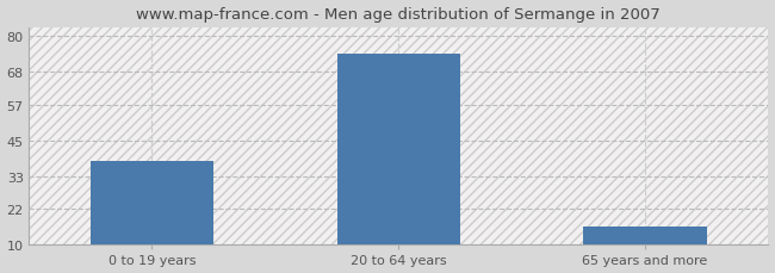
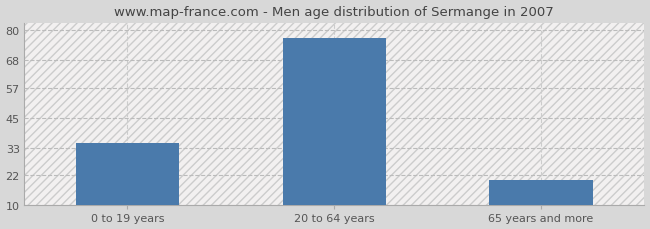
0 to 19 years: 38 -> 35
20 to 64 years: 74 -> 77
65 years and more: 16 -> 20
